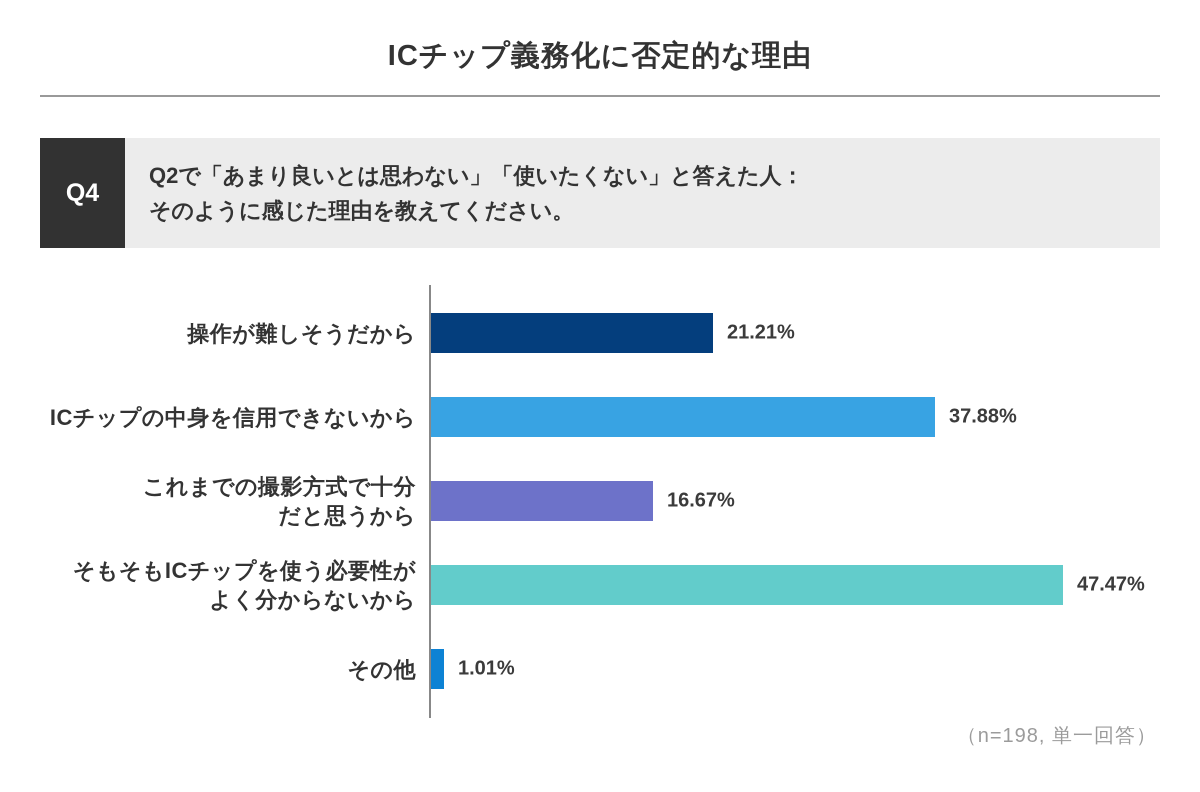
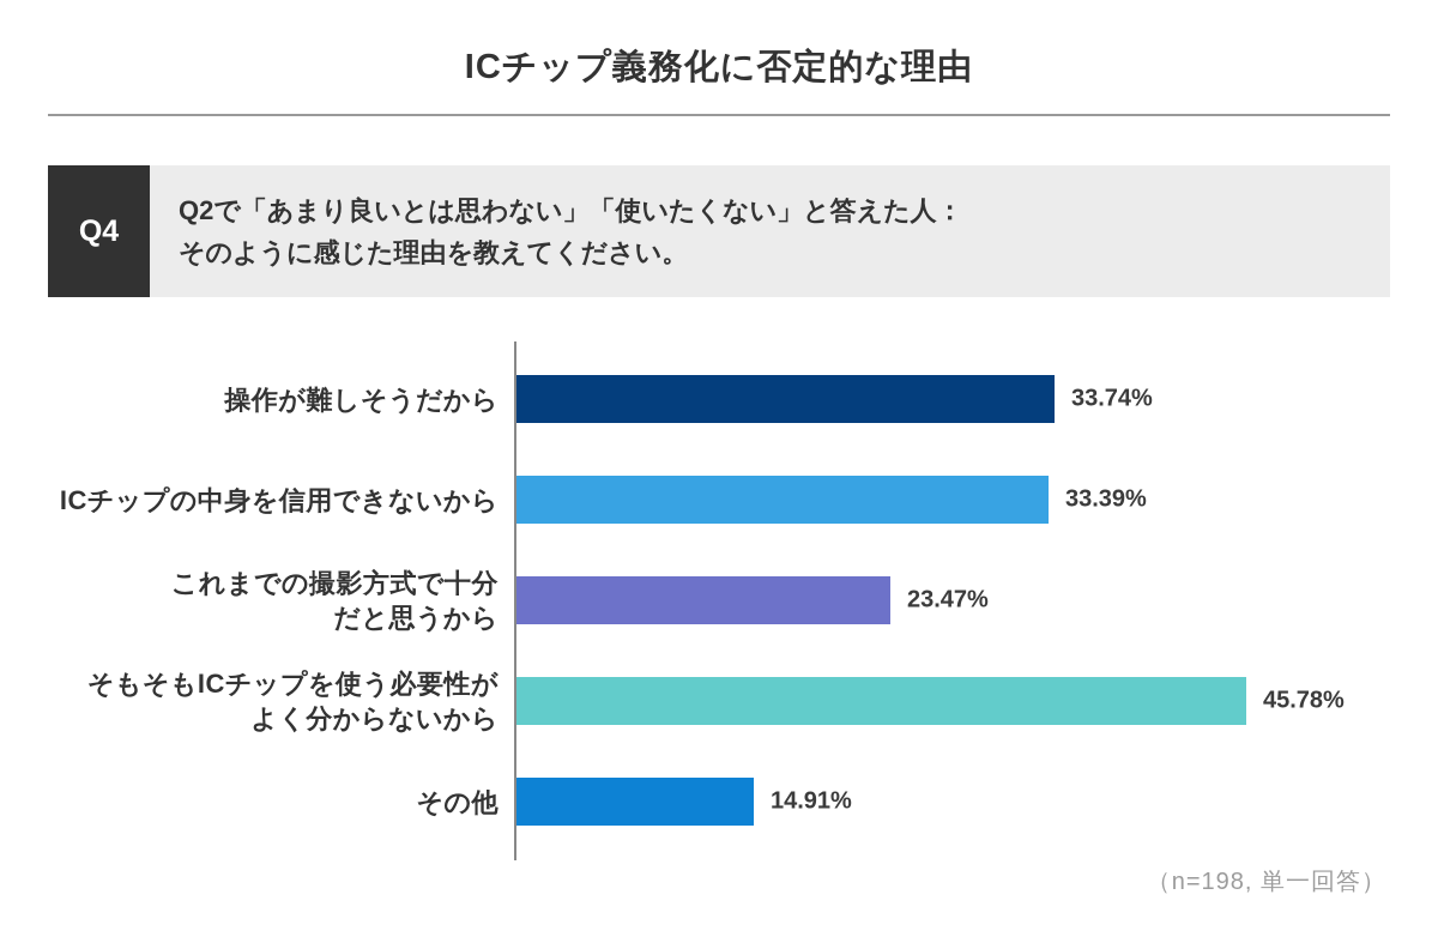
操作が難しそうだから: 21.21% -> 33.74%
ICチップの中身を信用できないから: 37.88% -> 33.39%
これまでの撮影方式で十分だと思うから: 16.67% -> 23.47%
そもそもICチップを使う必要性がよく分からないから: 47.47% -> 45.78%
その他: 1.01% -> 14.91%
